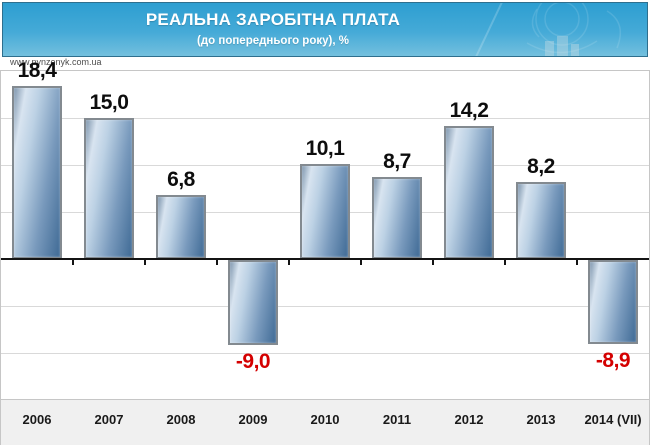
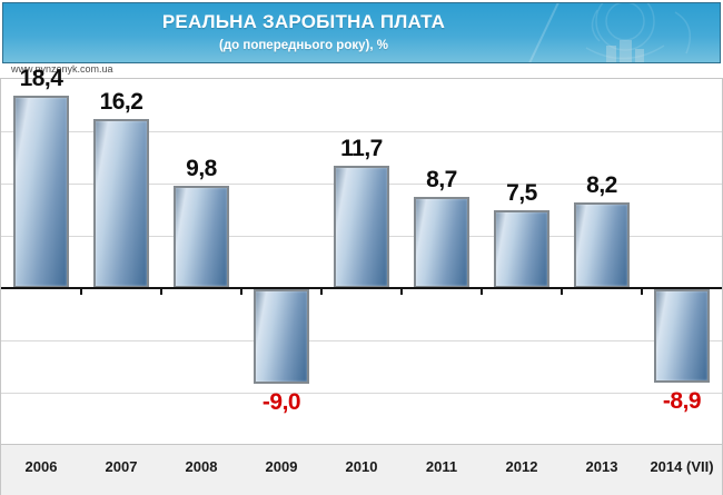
2007: 15,0 -> 16,2
2008: 6,8 -> 9,8
2010: 10,1 -> 11,7
2012: 14,2 -> 7,5
